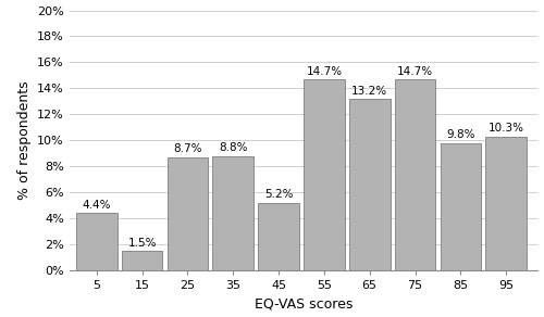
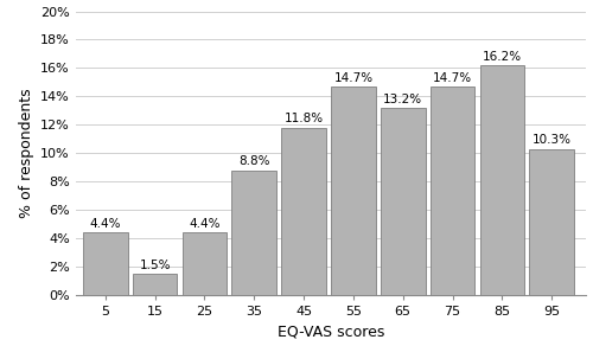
25: 8.7% -> 4.4%
45: 5.2% -> 11.8%
85: 9.8% -> 16.2%
